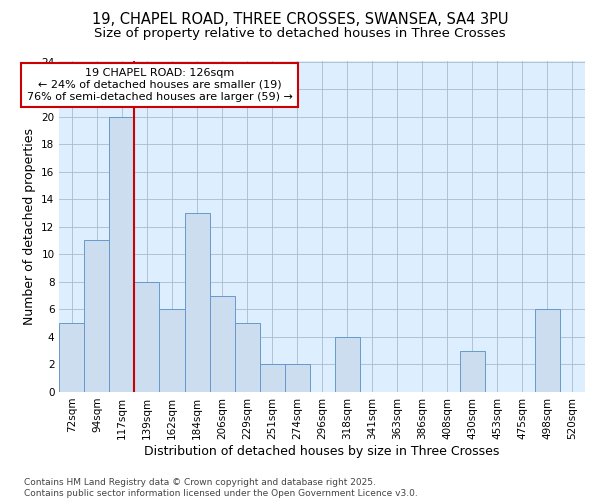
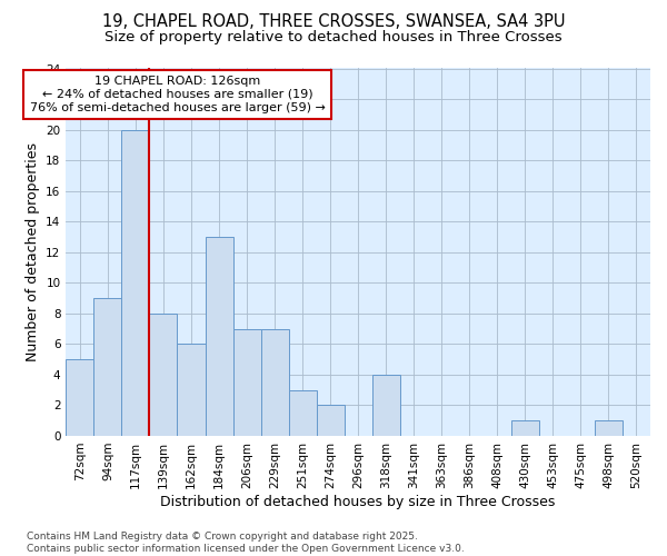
94sqm: 11 -> 9
229sqm: 5 -> 7
251sqm: 2 -> 3
430sqm: 3 -> 1
498sqm: 6 -> 1
